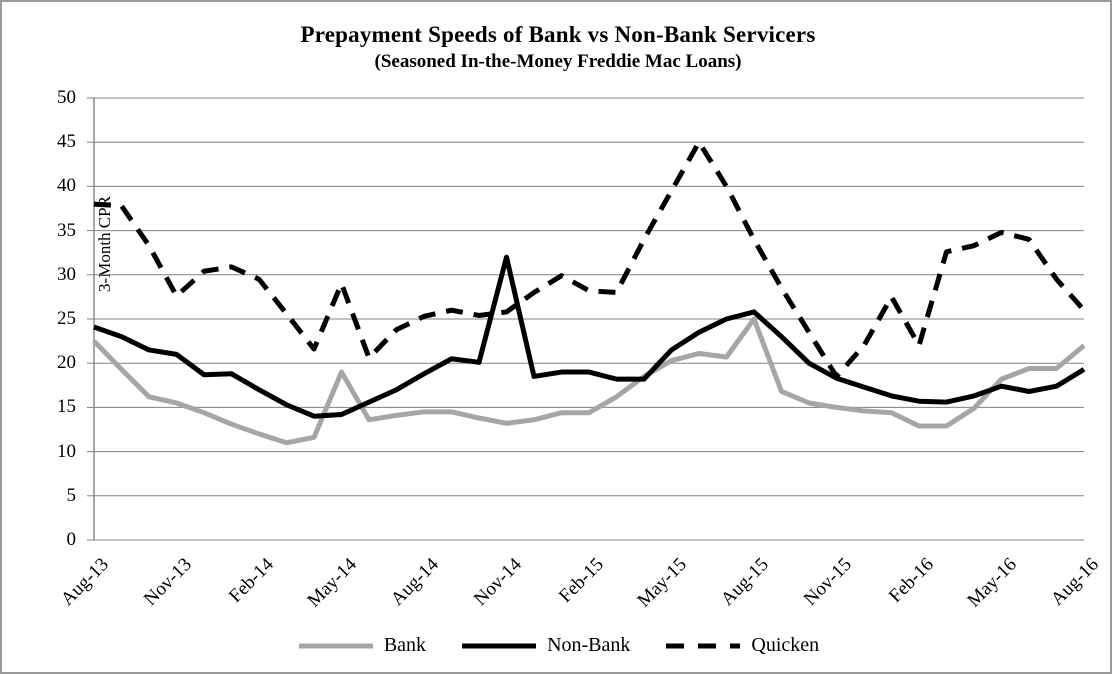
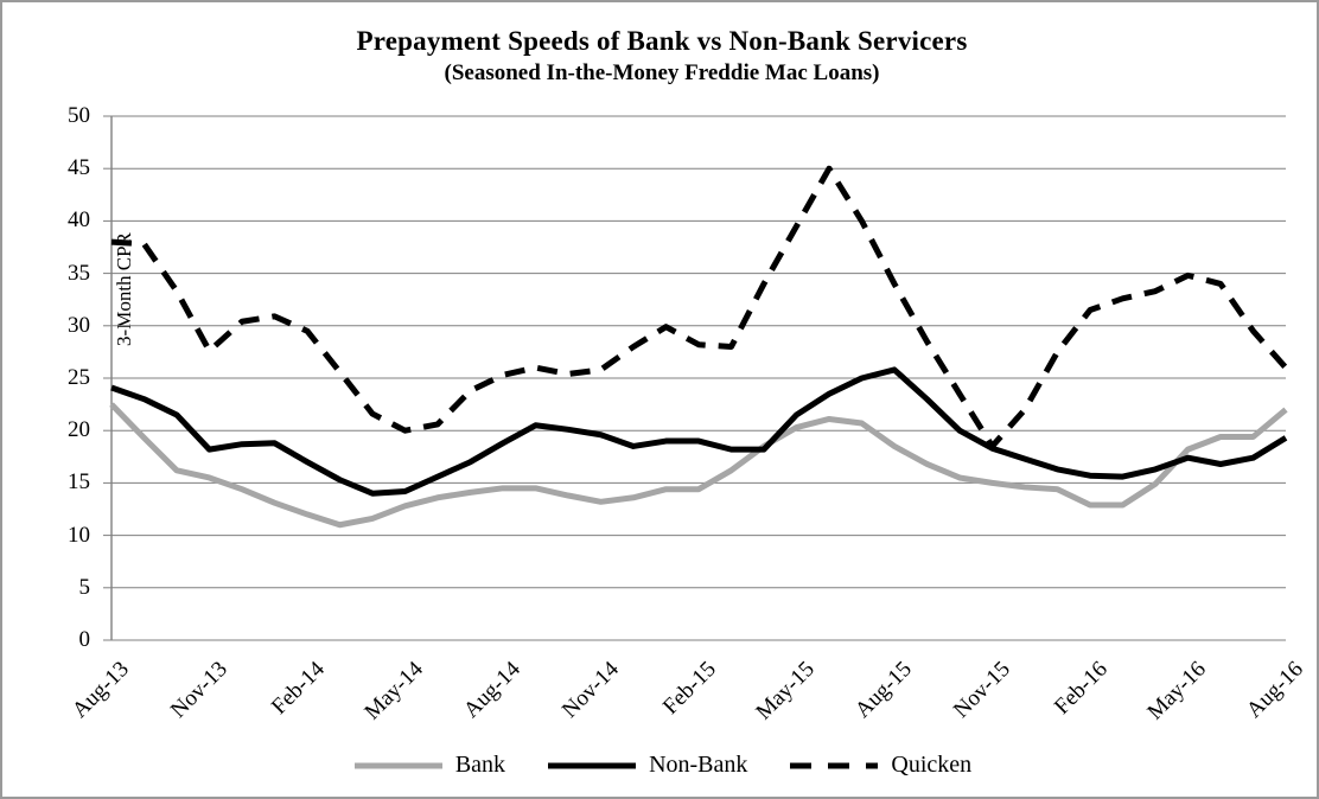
Non-Bank/Nov-13: 21 -> 18
Bank/May-14: 19 -> 13
Quicken/May-14: 29 -> 20
Non-Bank/Nov-14: 32 -> 20
Bank/Aug-15: 25 -> 18
Quicken/Feb-16: 22 -> 32
